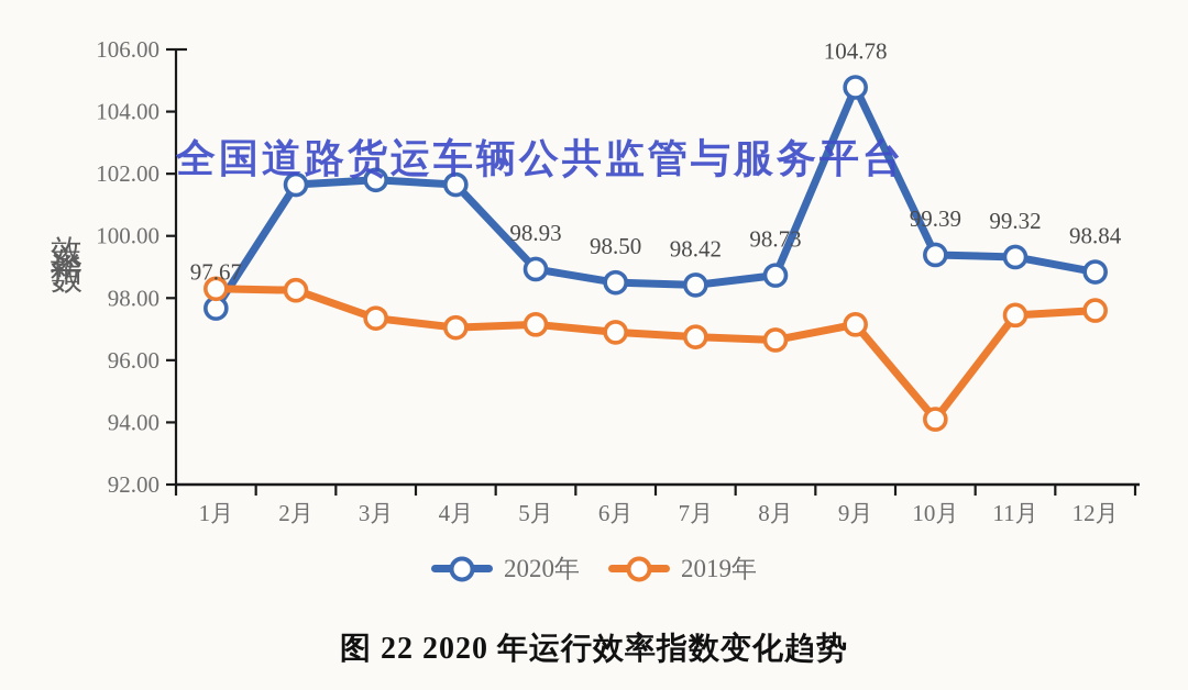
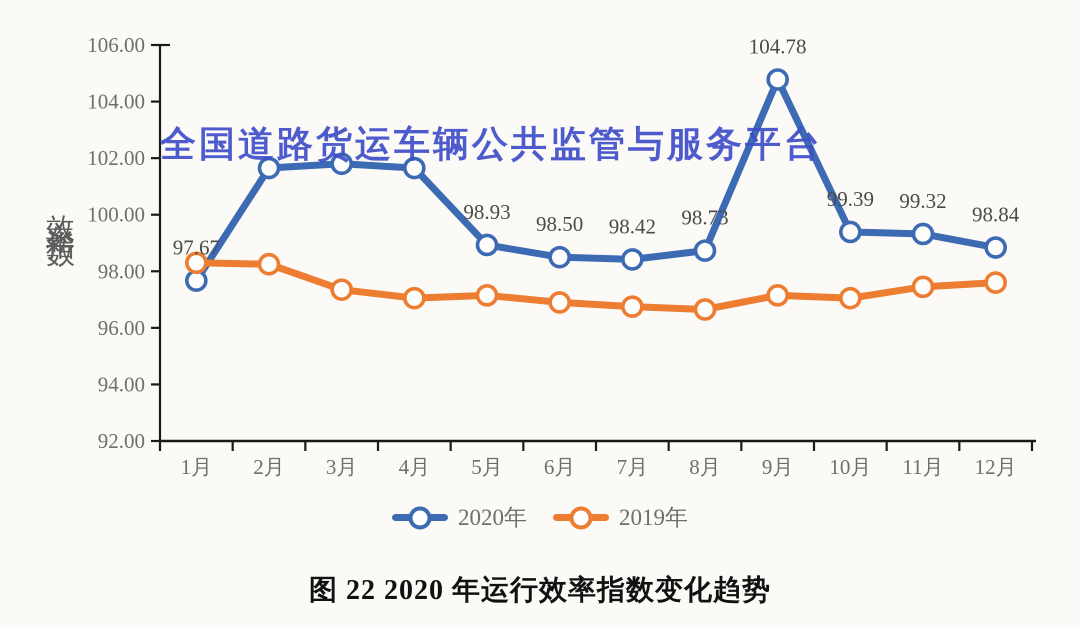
2019年/10月: 94.1 -> 97.0
